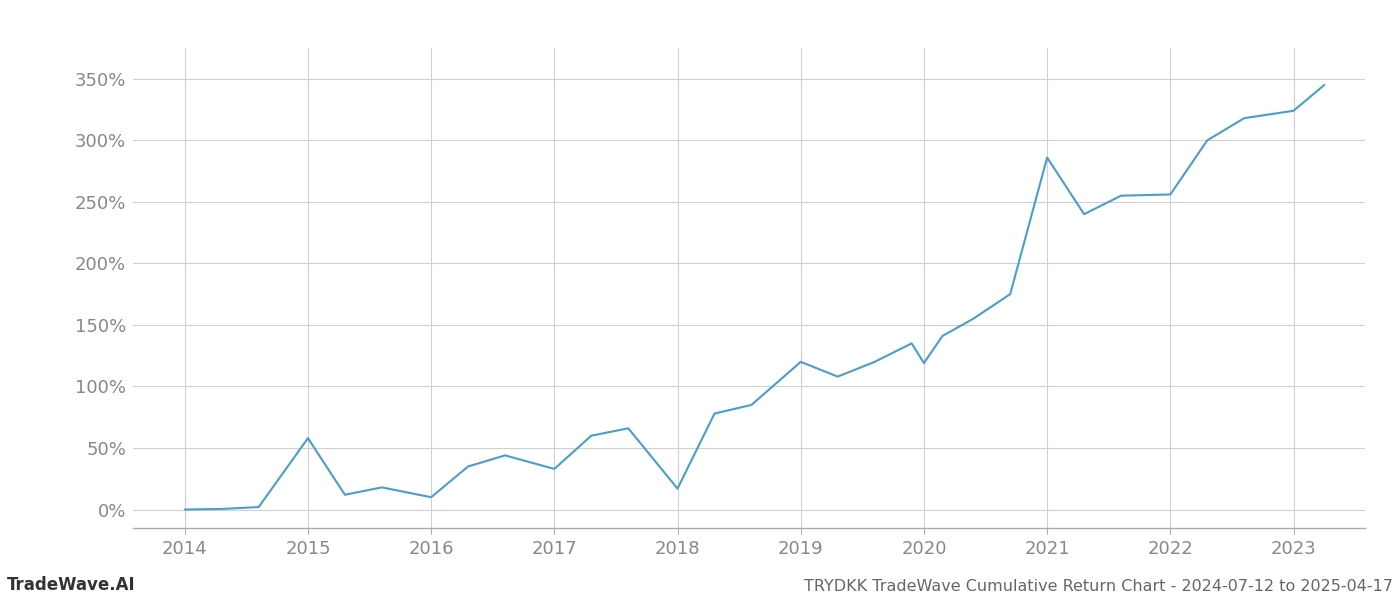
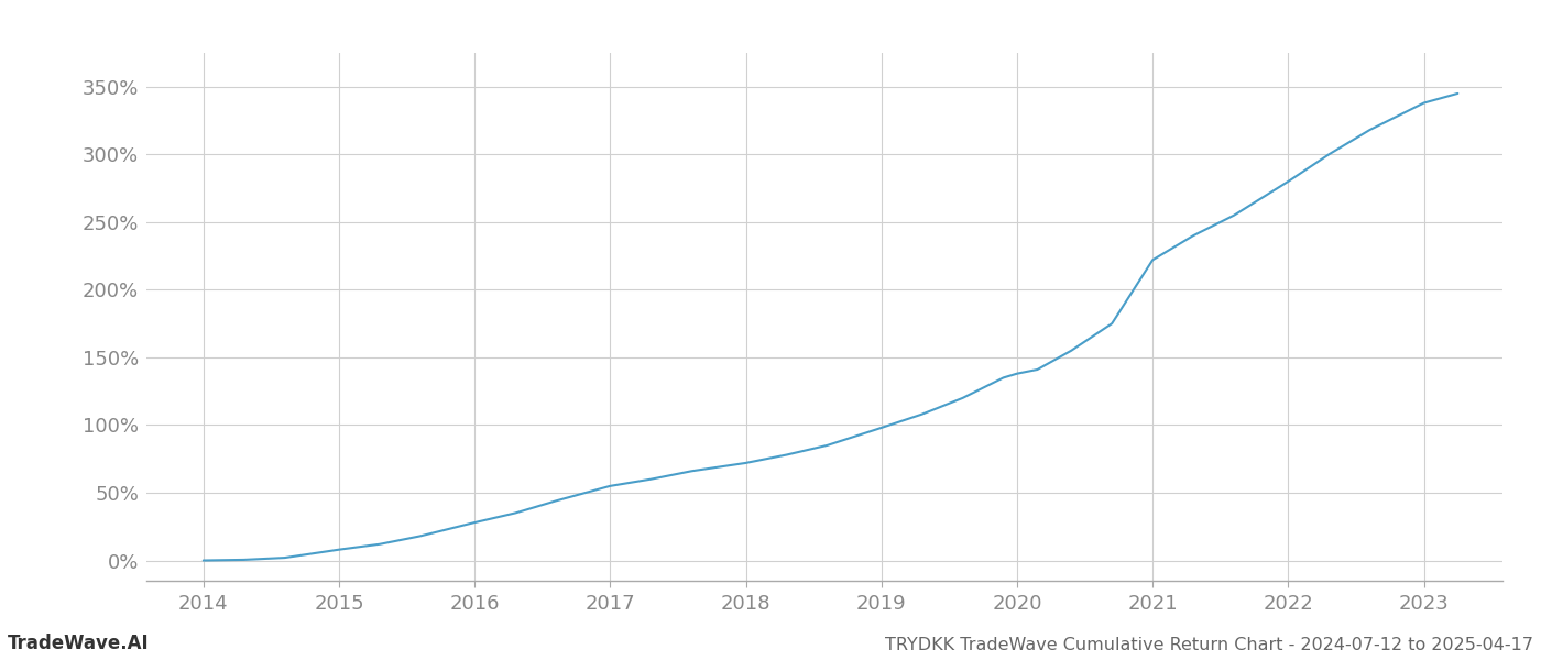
2015: 58% -> 8%
2016: 10% -> 28%
2017: 33% -> 55%
2018: 17% -> 72%
2019: 120% -> 98%
2020: 119% -> 138%
2021: 286% -> 222%
2022: 256% -> 280%
2023: 324% -> 338%
